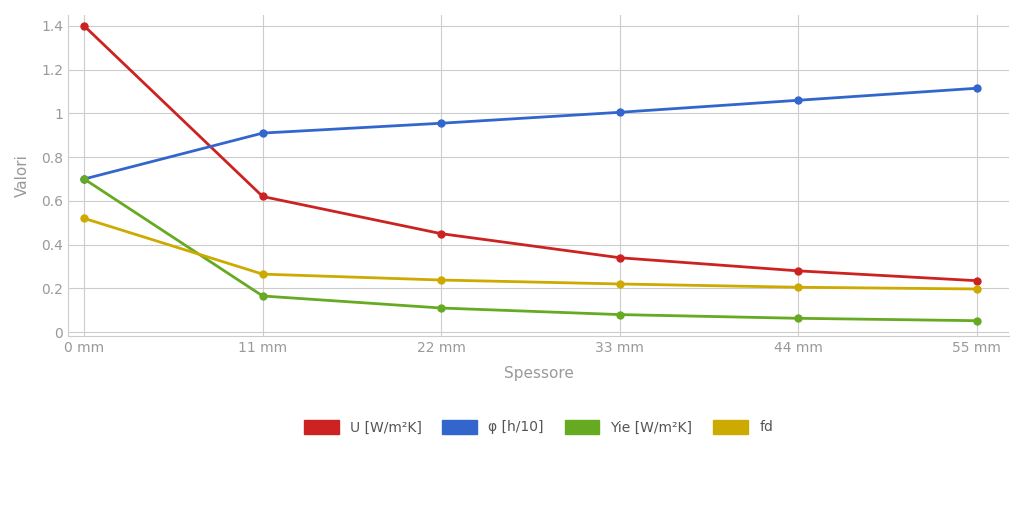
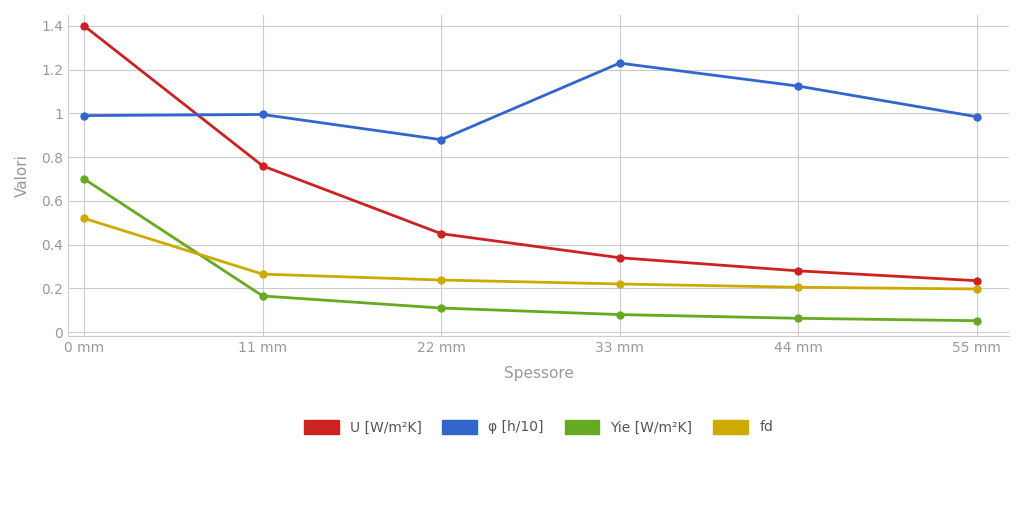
φ [h/10]/0 mm: 0.700 -> 0.990
U [W/m²K]/11 mm: 0.620 -> 0.760
φ [h/10]/11 mm: 0.910 -> 0.995
φ [h/10]/22 mm: 0.955 -> 0.880
φ [h/10]/33 mm: 1.005 -> 1.230
φ [h/10]/44 mm: 1.060 -> 1.125
φ [h/10]/55 mm: 1.115 -> 0.985
